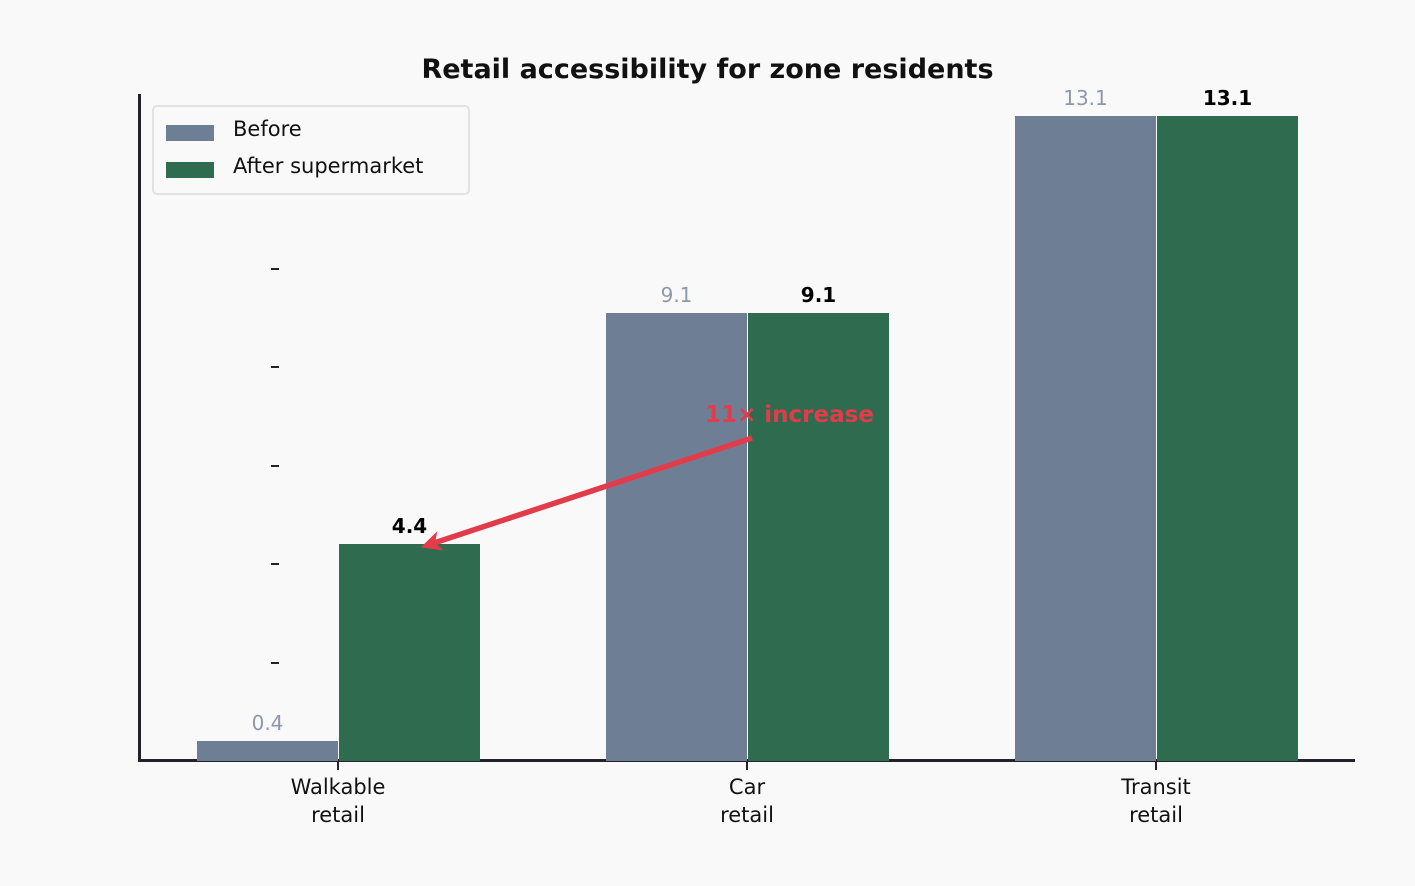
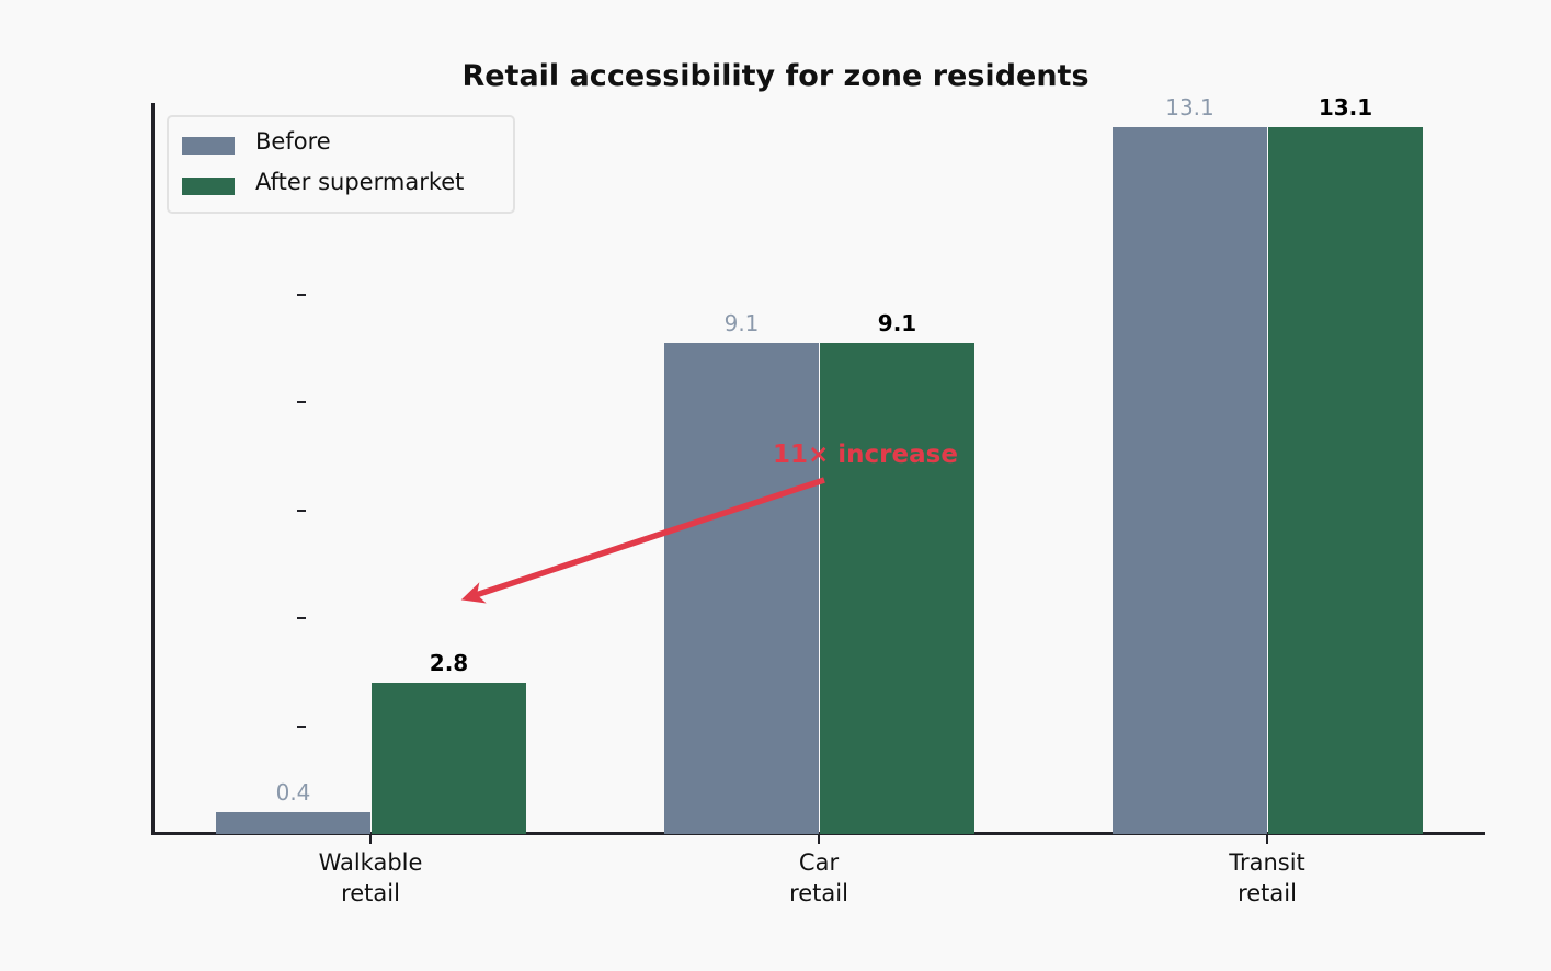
After supermarket/Walkable retail: 4.4 -> 2.8
